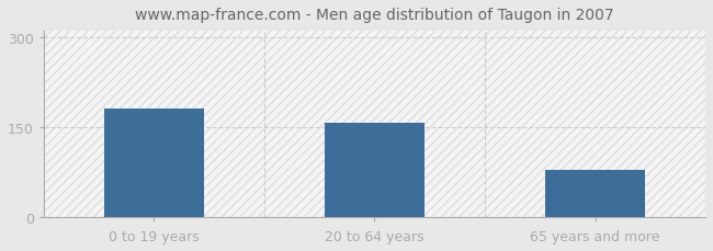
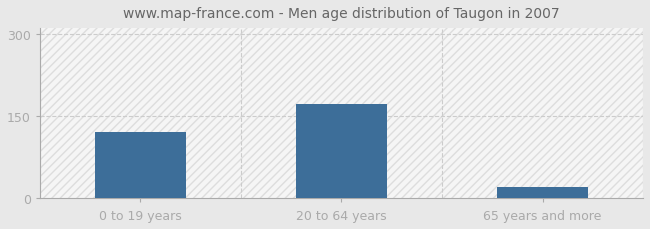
0 to 19 years: 180 -> 120
20 to 64 years: 156 -> 172
65 years and more: 78 -> 20
